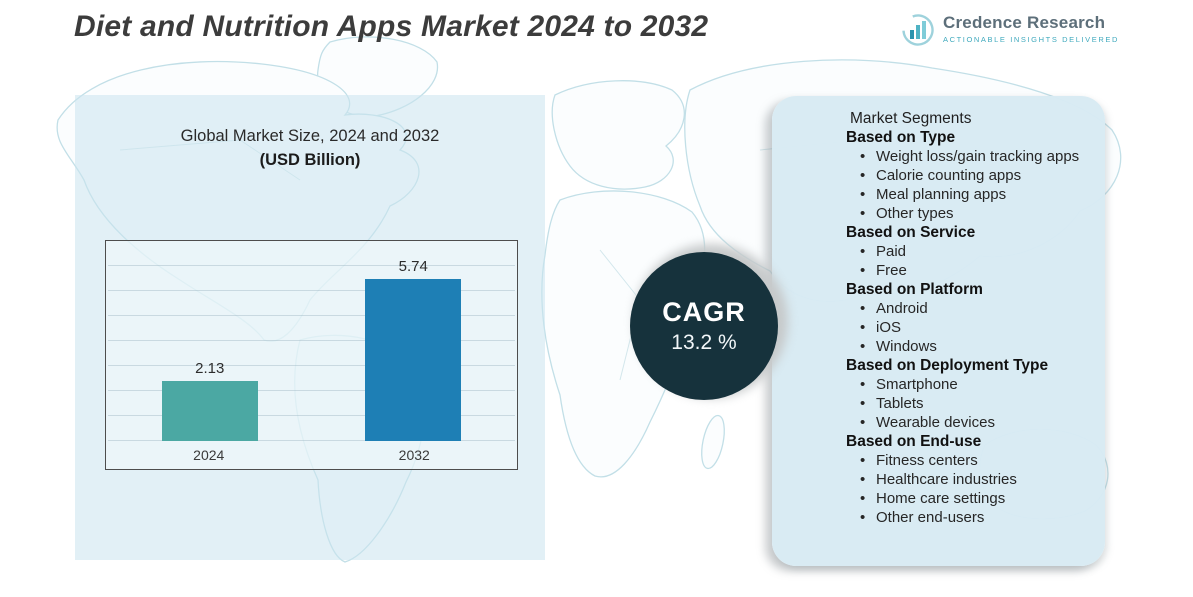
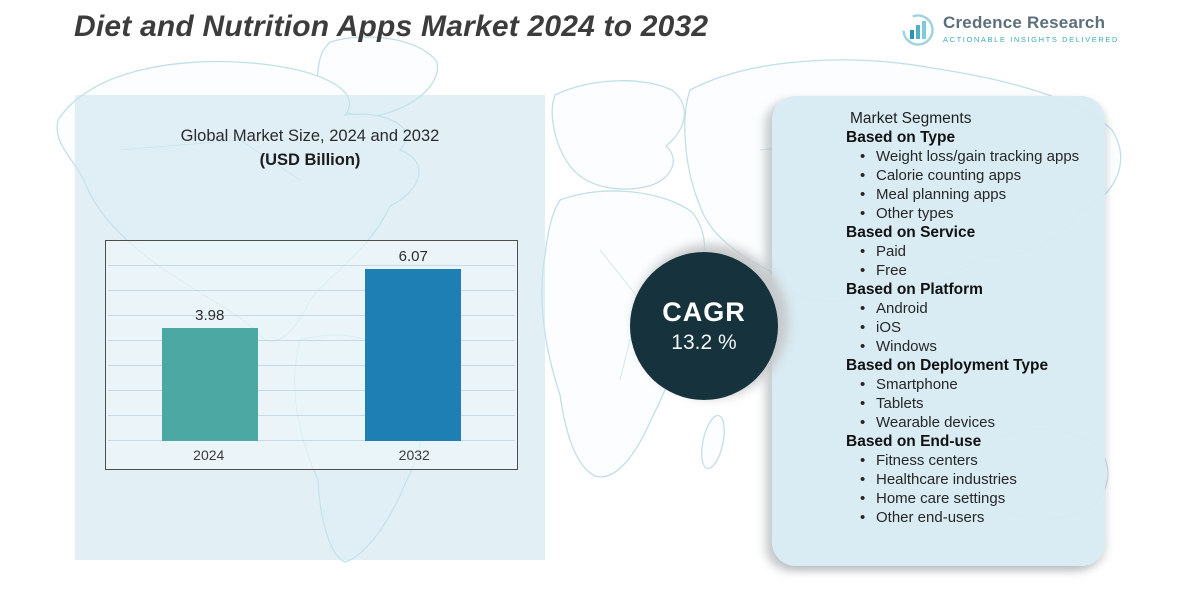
2024: 2.13 -> 3.98
2032: 5.74 -> 6.07
